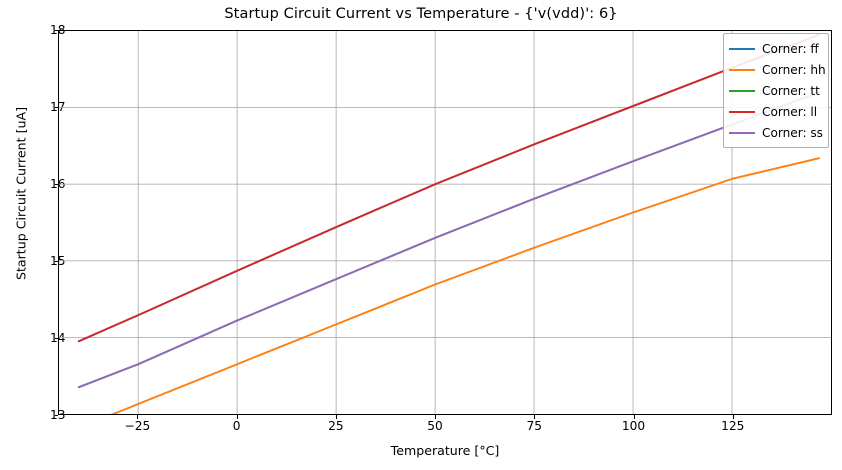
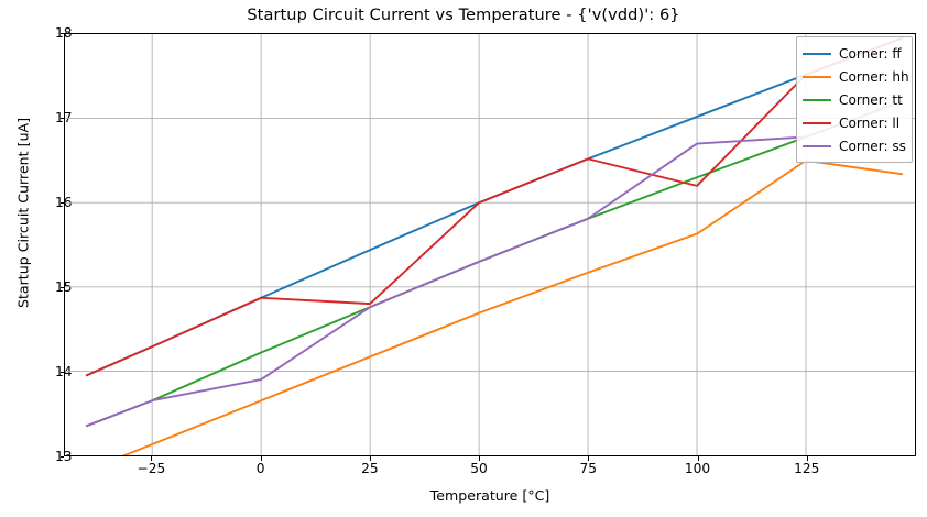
Corner: ss/0: 14.2 -> 13.9
Corner: ll/25: 15.4 -> 14.8
Corner: ll/100: 17.0 -> 16.2
Corner: ss/100: 16.3 -> 16.7
Corner: hh/125: 16.1 -> 16.5
